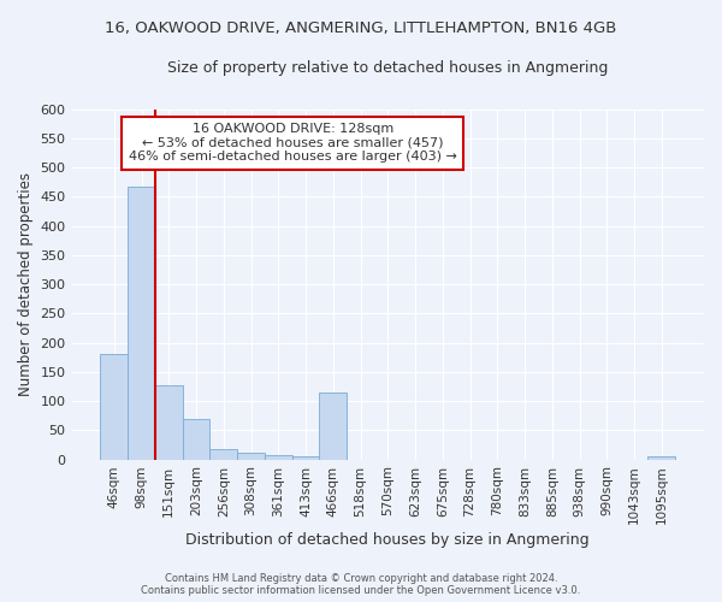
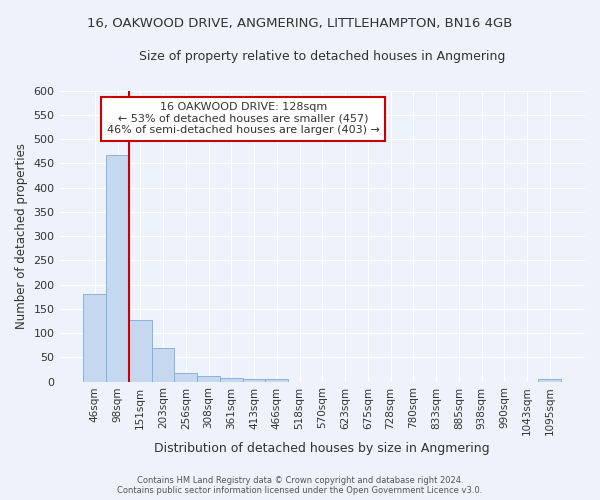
466sqm: 115 -> 5
